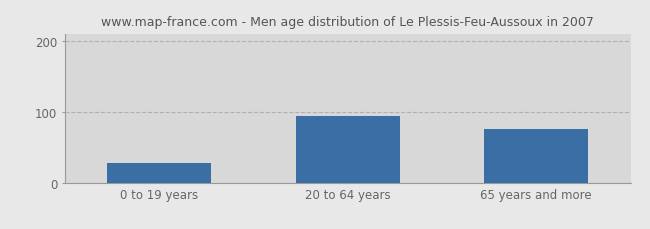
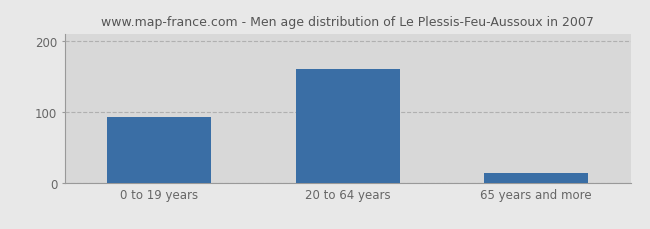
0 to 19 years: 28 -> 93
20 to 64 years: 94 -> 160
65 years and more: 76 -> 14
